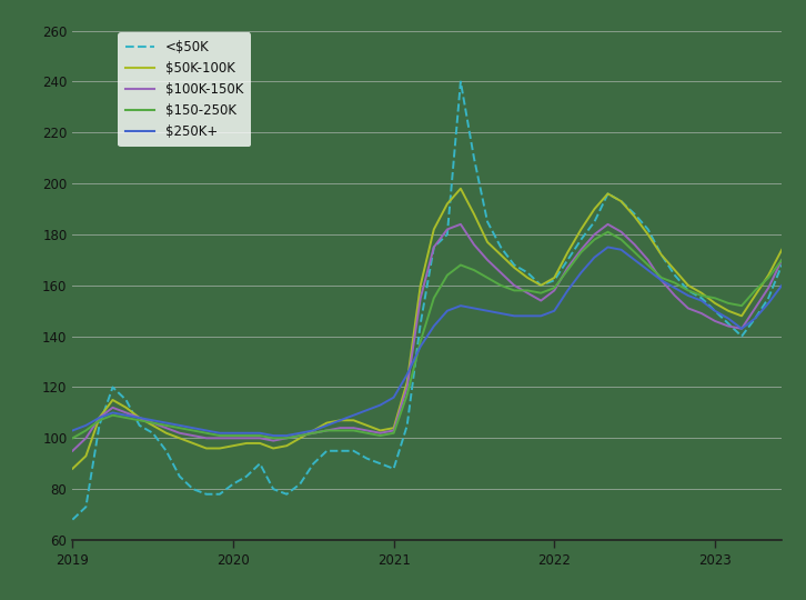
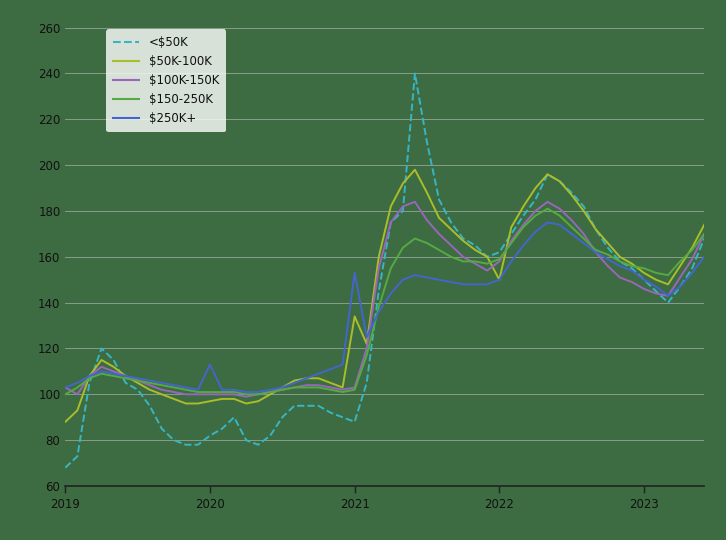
$100K-150K/2019: 95 -> 103
$250K+/2020: 102 -> 113
$50K-100K/2021: 104 -> 134
$250K+/2021: 116 -> 153
$50K-100K/2022: 163 -> 150
